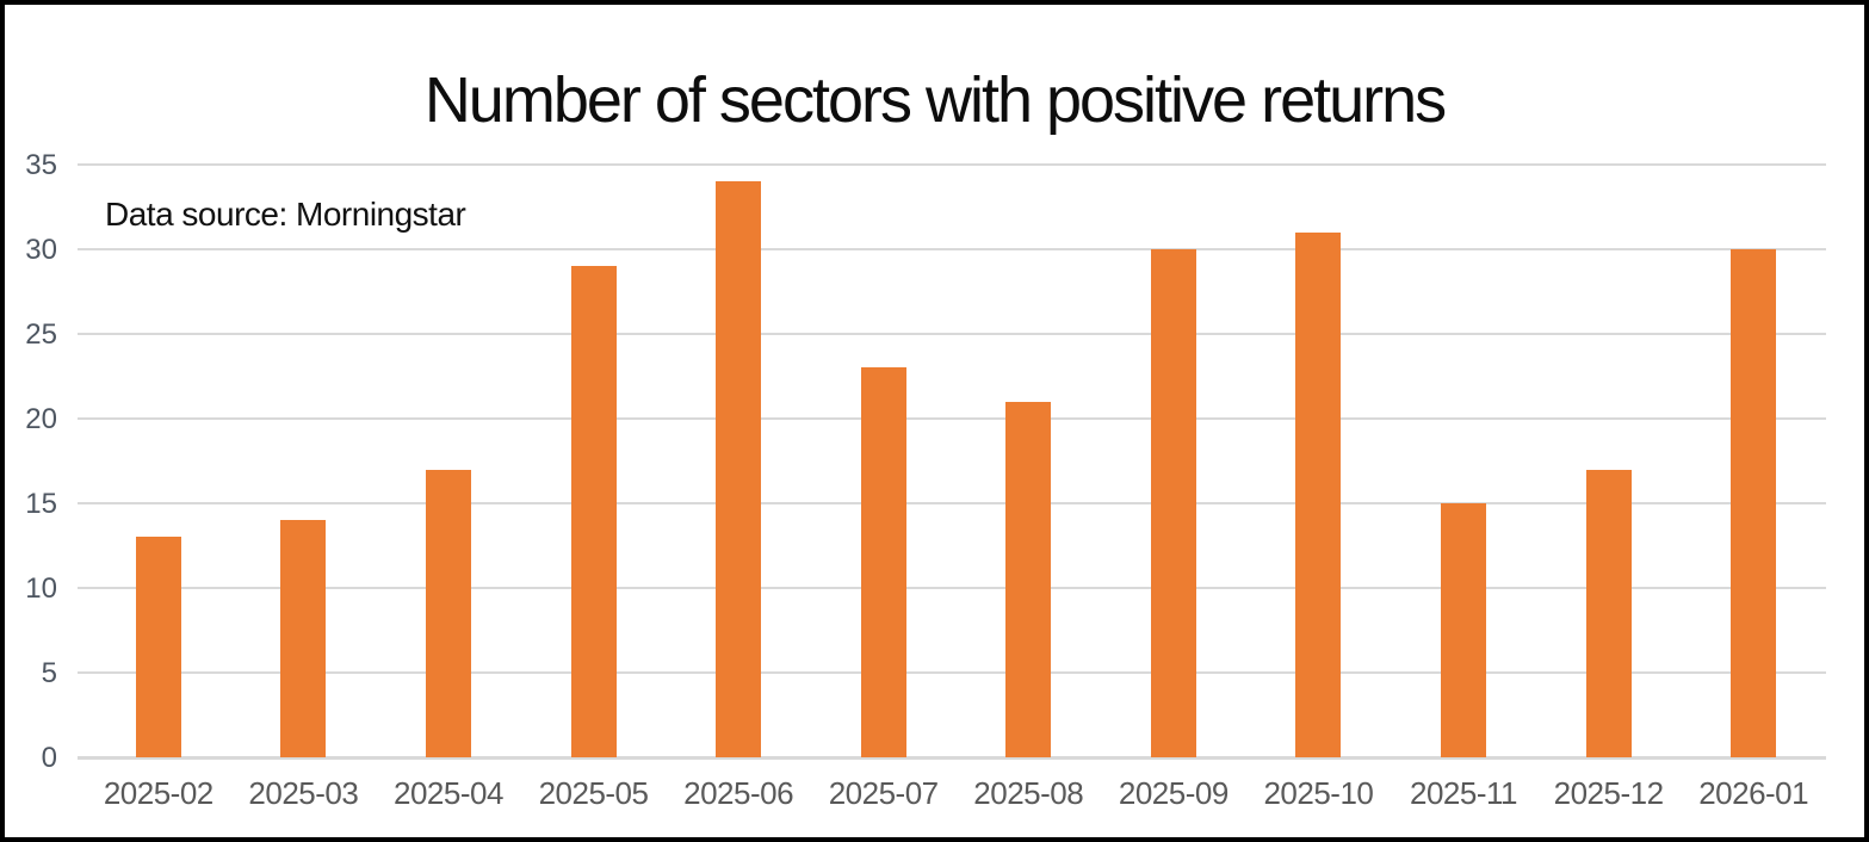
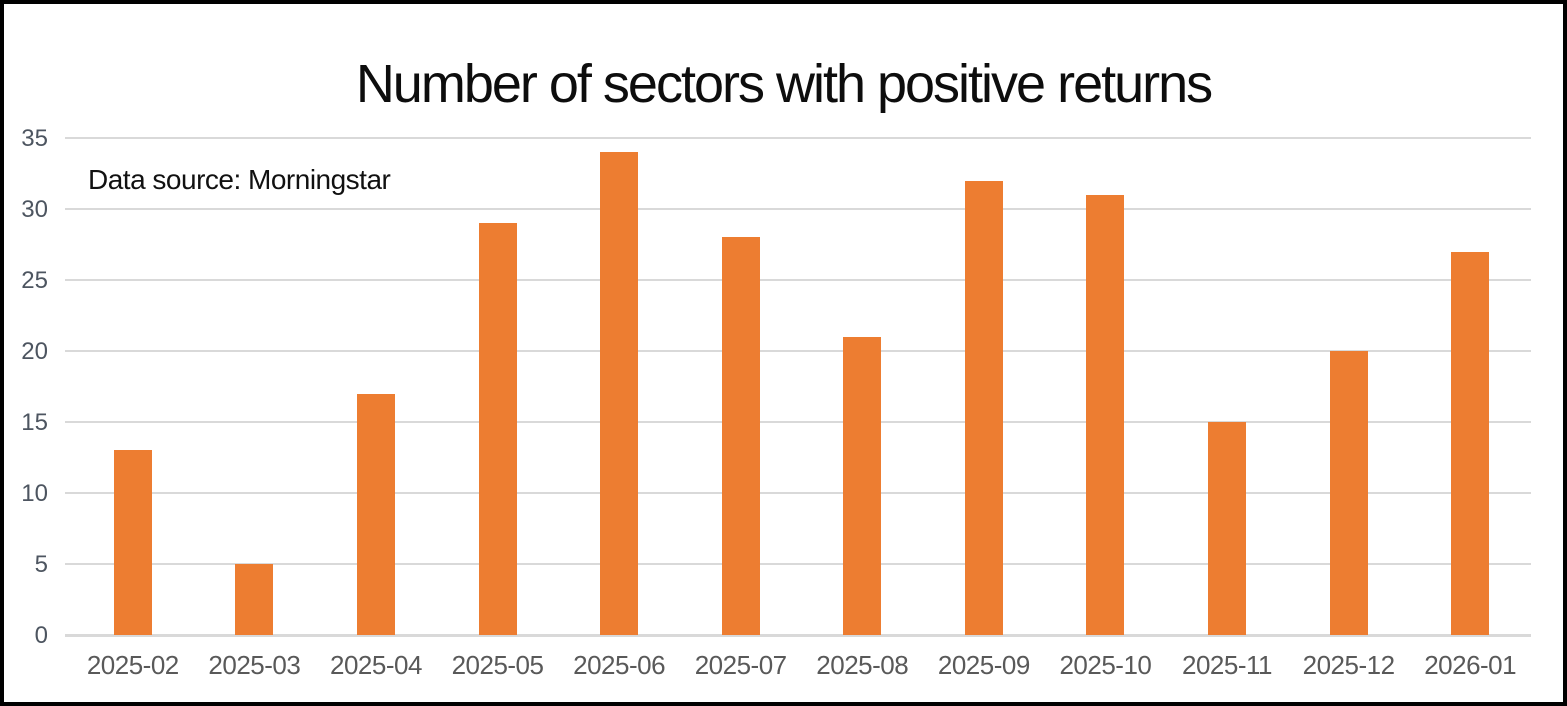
2025-03: 14 -> 5
2025-07: 23 -> 28
2025-09: 30 -> 32
2025-12: 17 -> 20
2026-01: 30 -> 27
